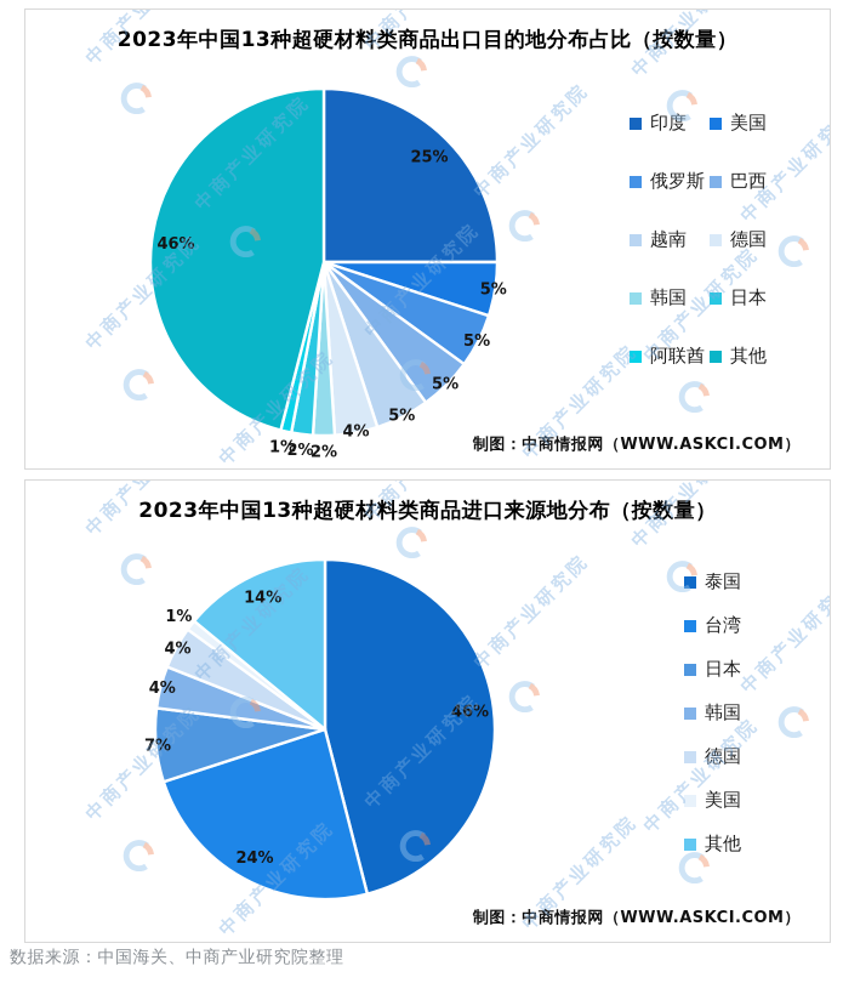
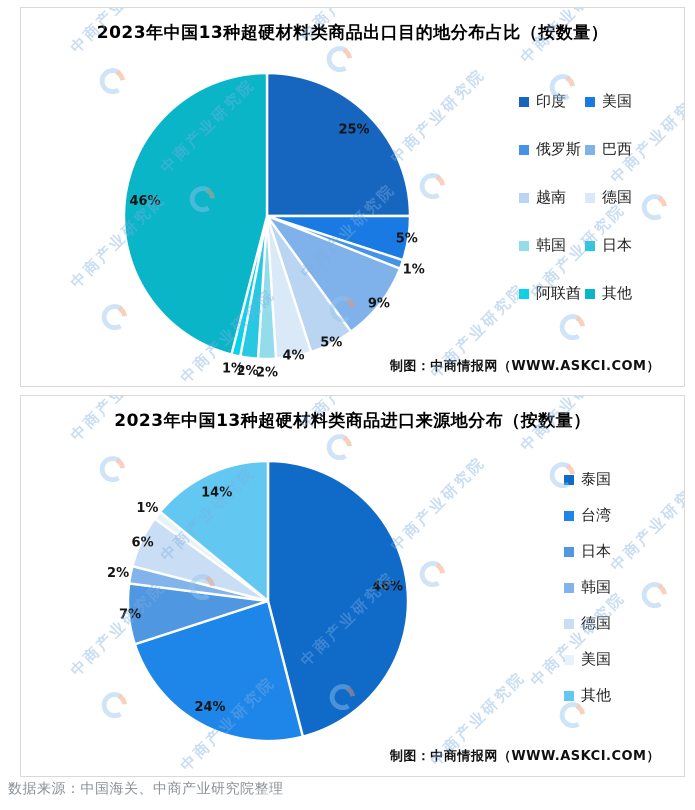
2023年中国13种超硬材料类商品出口目的地分布占比（按数量）/俄罗斯: 5% -> 1%
2023年中国13种超硬材料类商品出口目的地分布占比（按数量）/巴西: 5% -> 9%
2023年中国13种超硬材料类商品进口来源地分布（按数量）/韩国: 4% -> 2%
2023年中国13种超硬材料类商品进口来源地分布（按数量）/德国: 4% -> 6%
